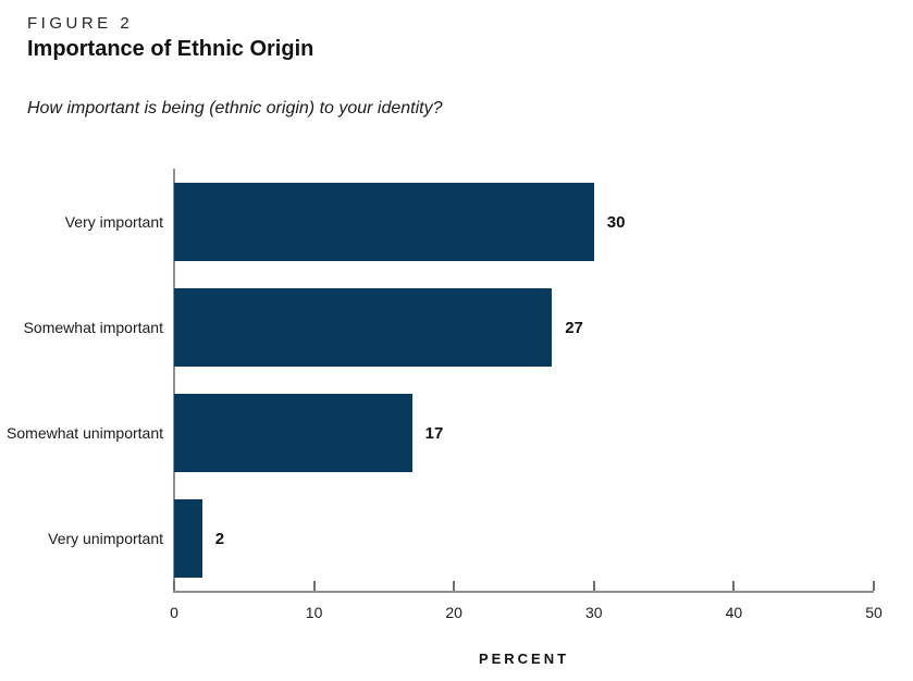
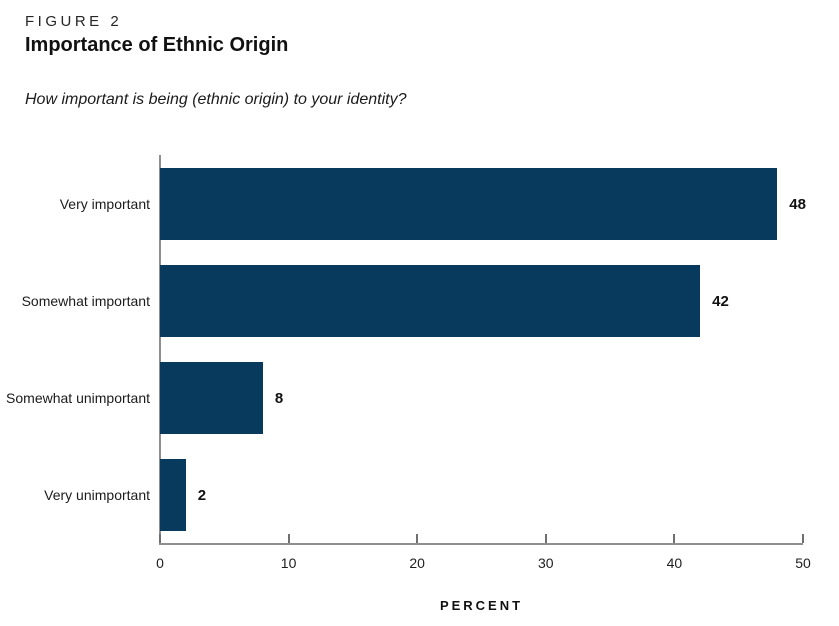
Very important: 30 -> 48
Somewhat important: 27 -> 42
Somewhat unimportant: 17 -> 8
